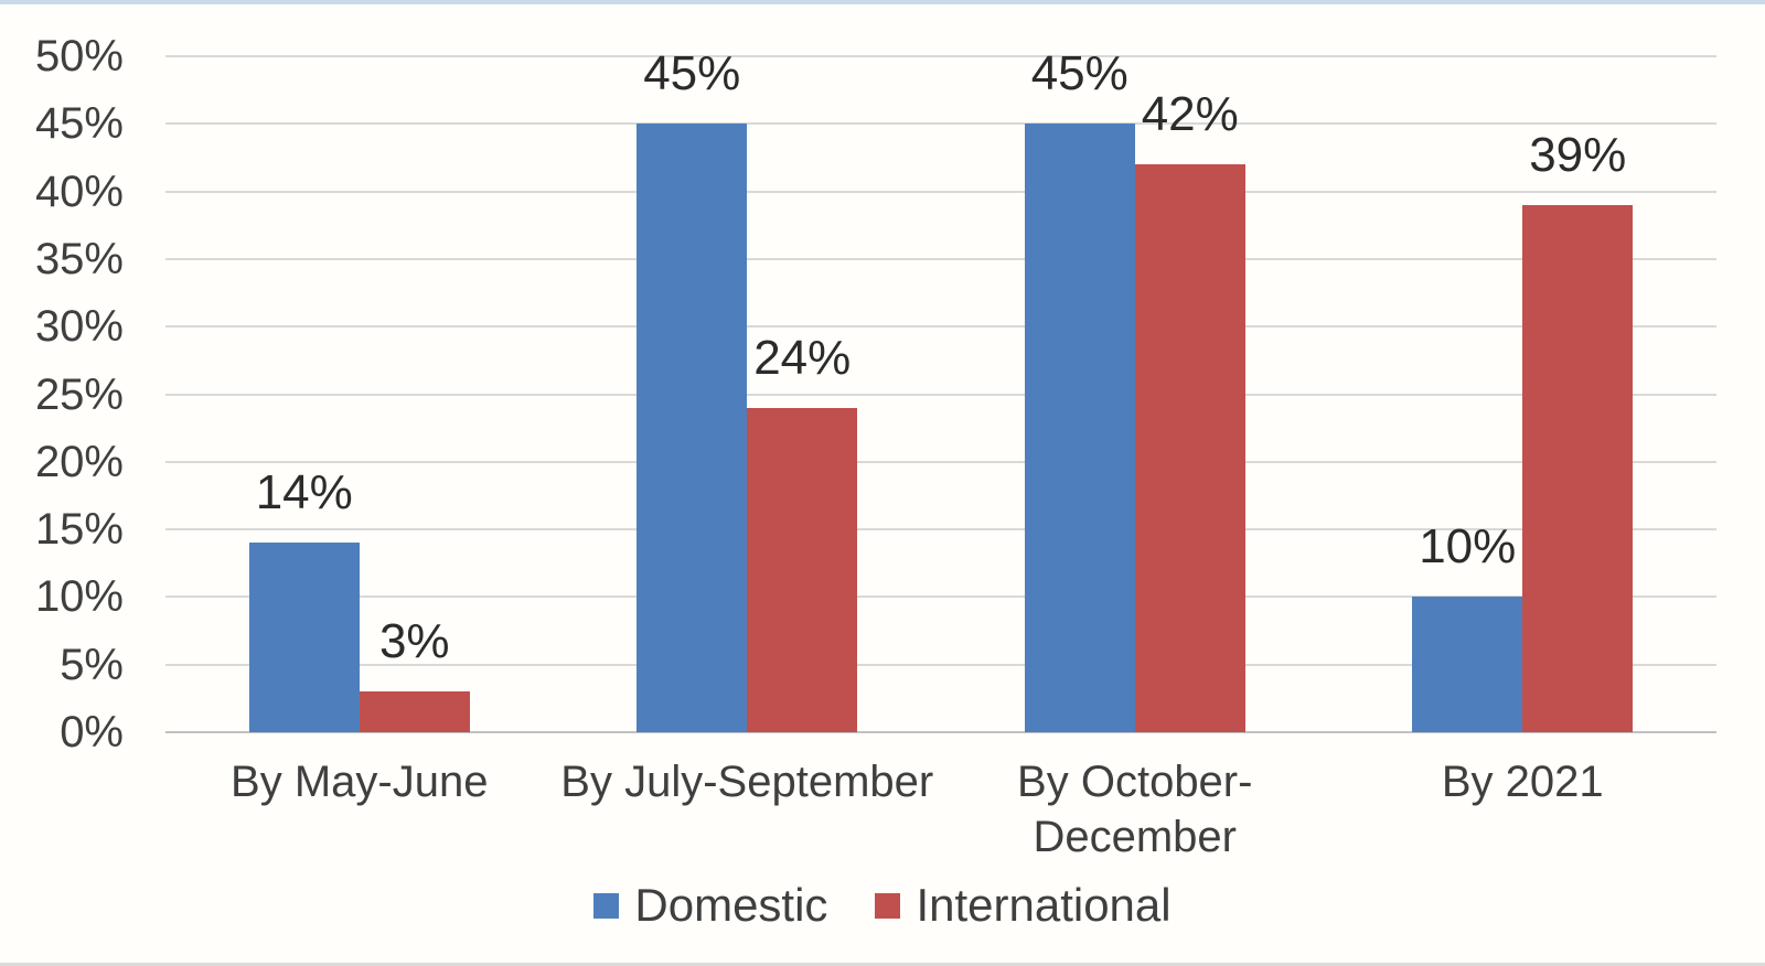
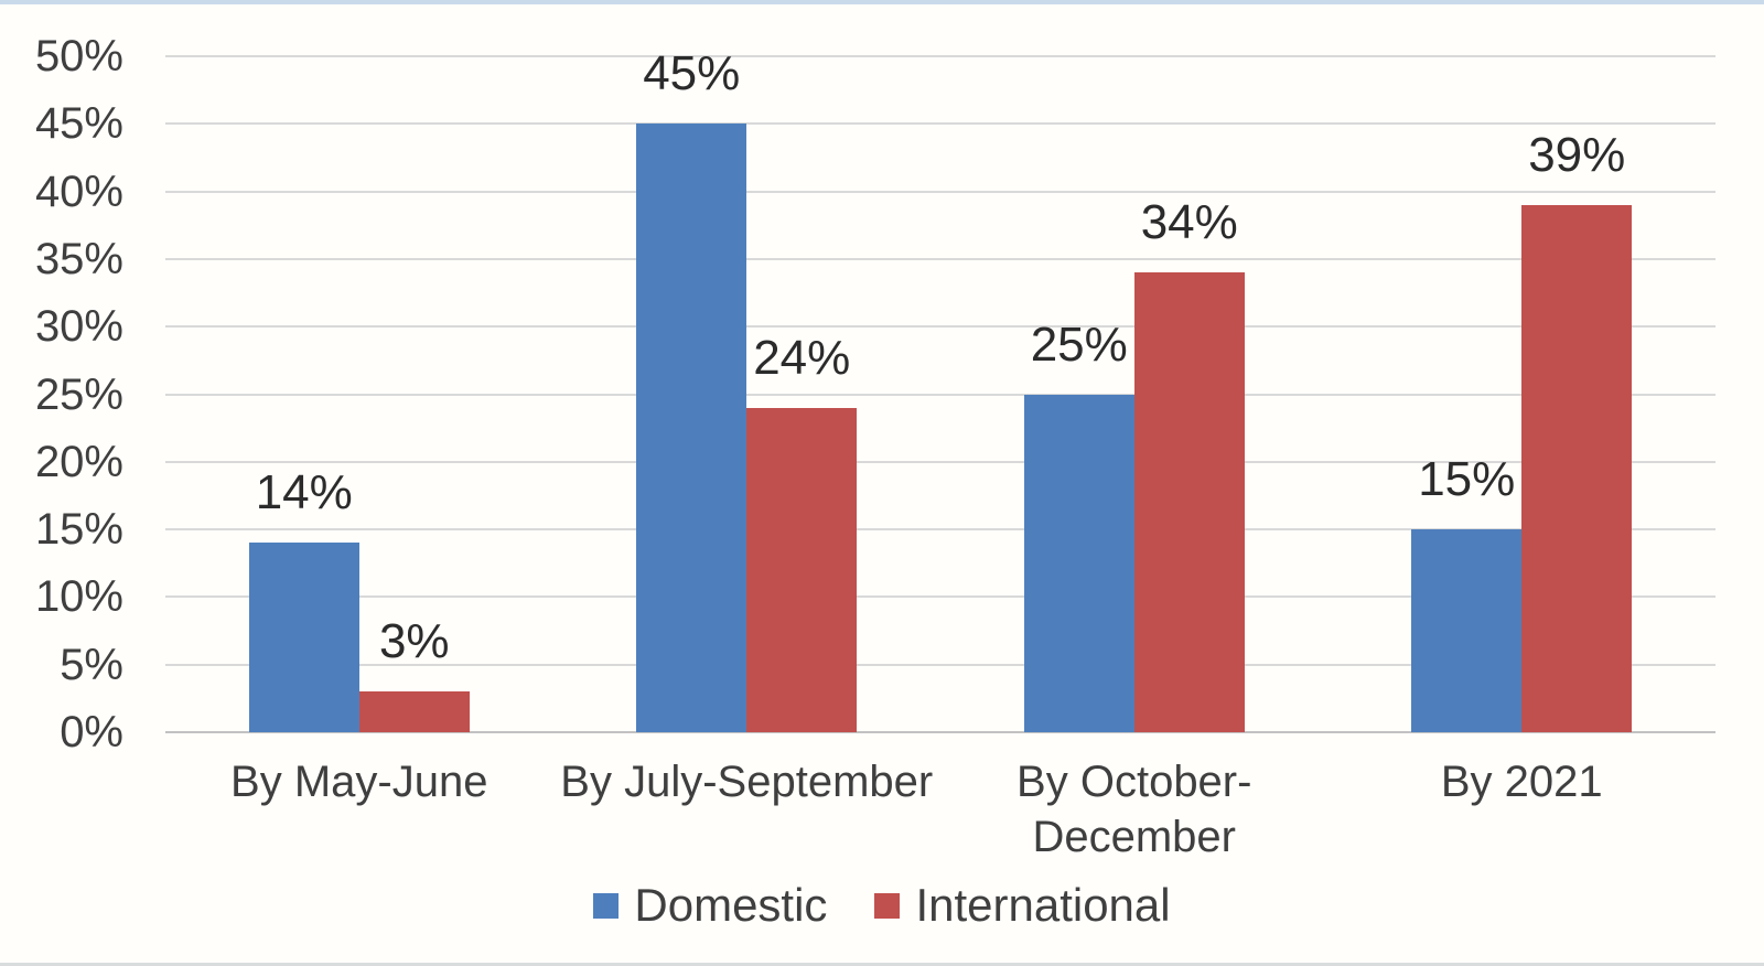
Domestic/By October- December: 45% -> 25%
International/By October- December: 42% -> 34%
Domestic/By 2021: 10% -> 15%
